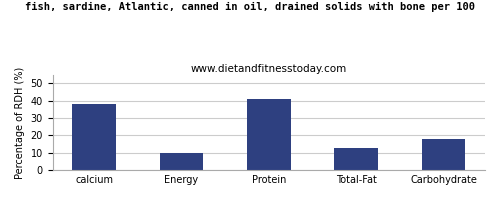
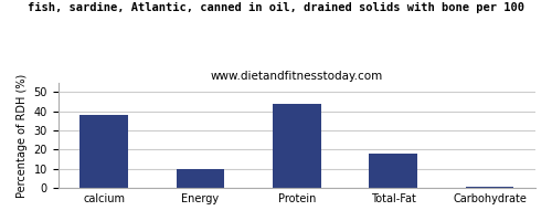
Protein: 41 -> 44
Total-Fat: 13 -> 18
Carbohydrate: 18 -> 0
